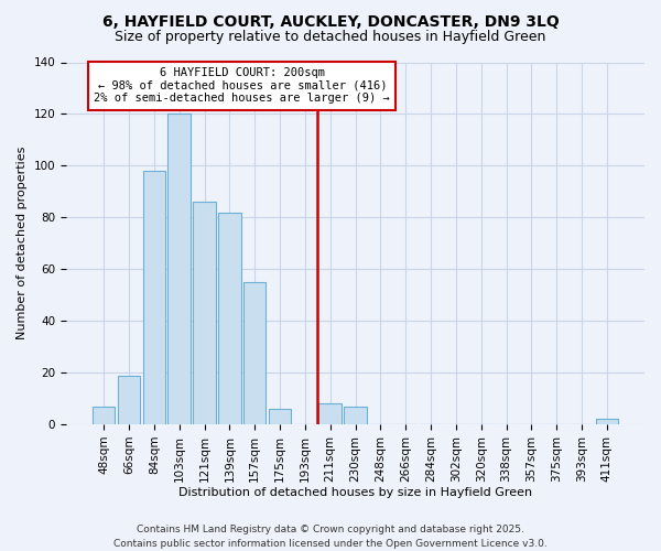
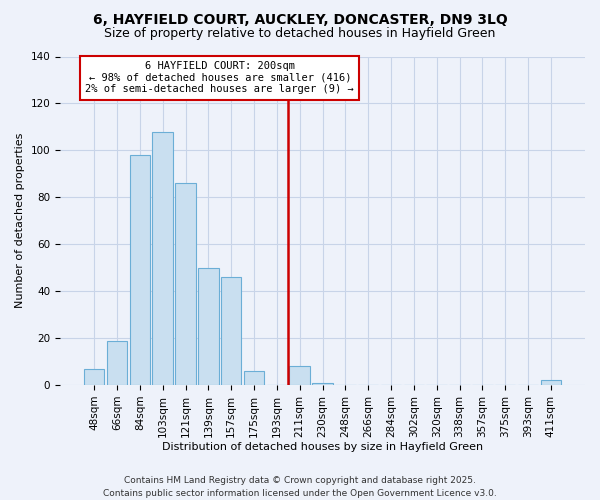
103sqm: 120 -> 108
139sqm: 82 -> 50
157sqm: 55 -> 46
230sqm: 7 -> 1
